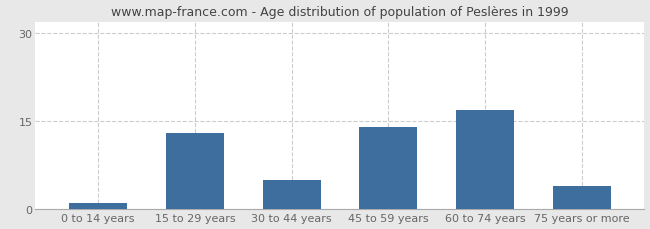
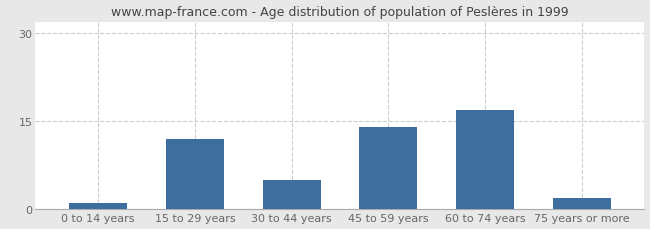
15 to 29 years: 13 -> 12
75 years or more: 4 -> 2
